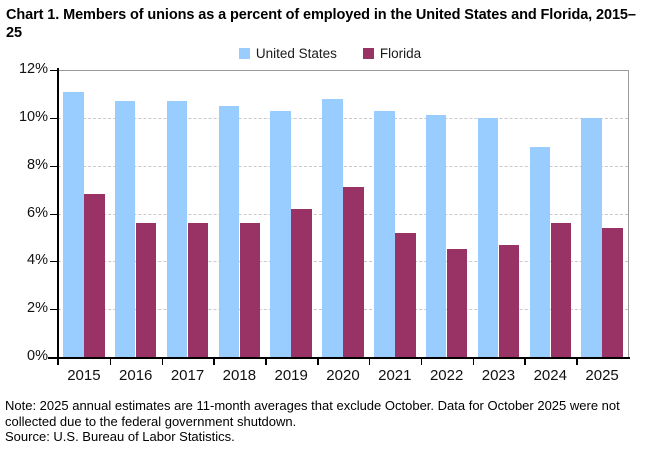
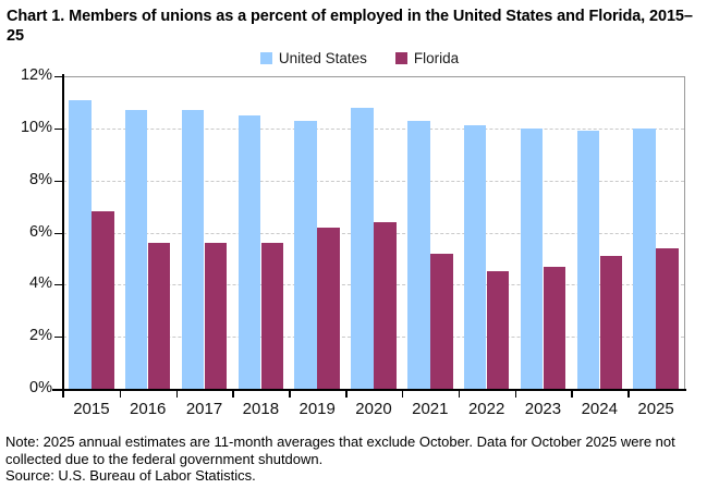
Florida/2020: 7.1% -> 6.4%
United States/2024: 8.8% -> 9.9%
Florida/2024: 5.6% -> 5.1%
